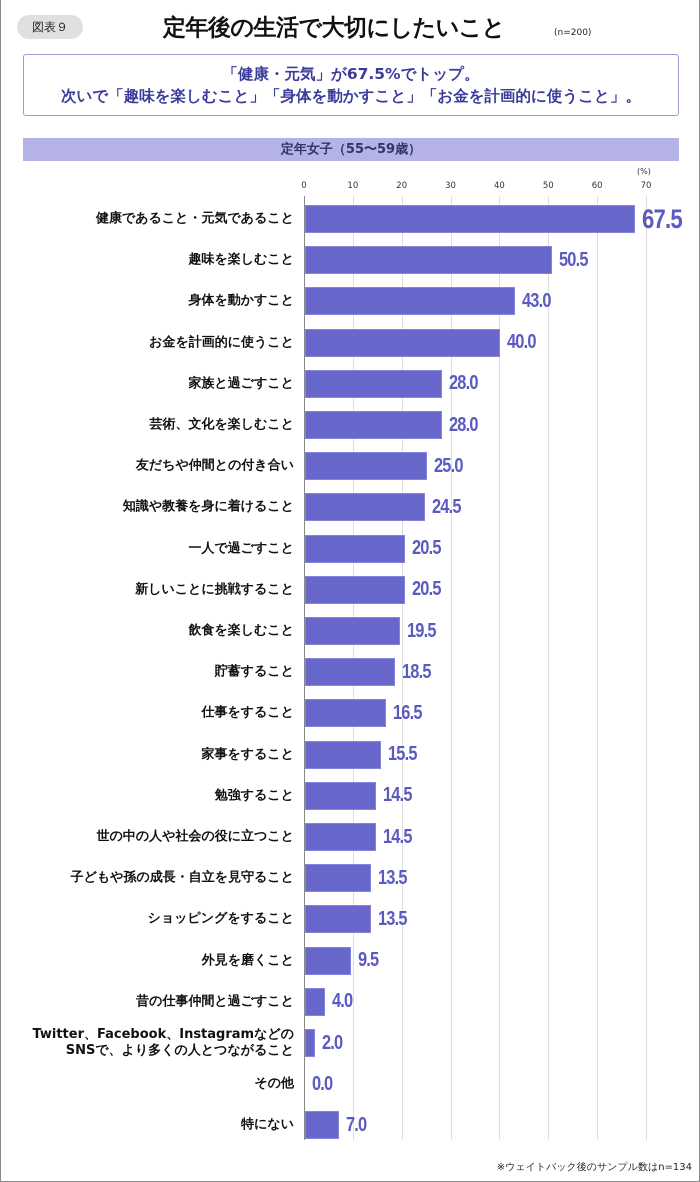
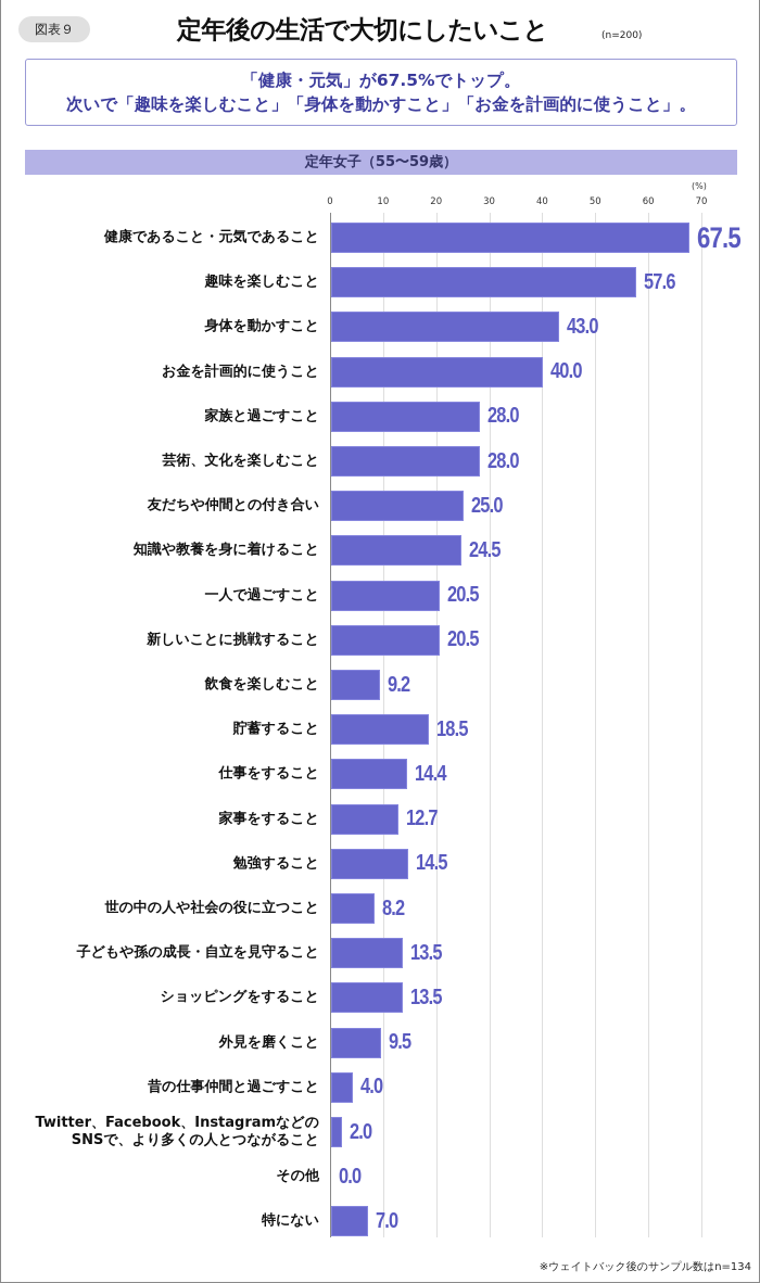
趣味を楽しむこと: 50.5 -> 57.6
飲食を楽しむこと: 19.5 -> 9.2
仕事をすること: 16.5 -> 14.4
家事をすること: 15.5 -> 12.7
世の中の人や社会の役に立つこと: 14.5 -> 8.2
